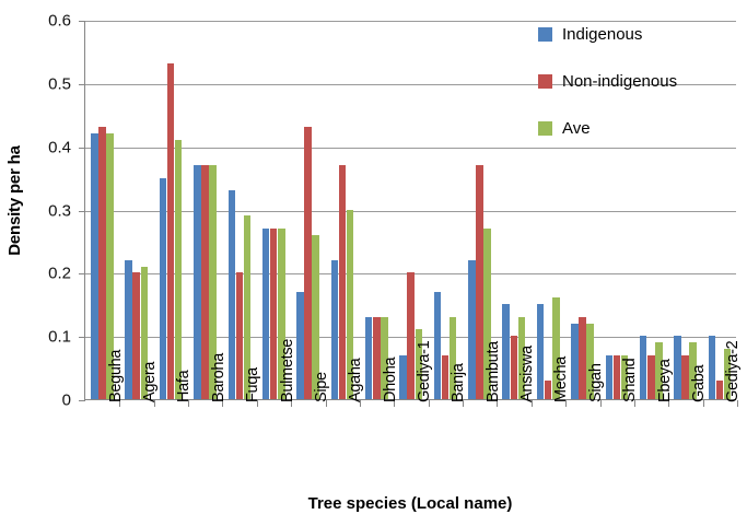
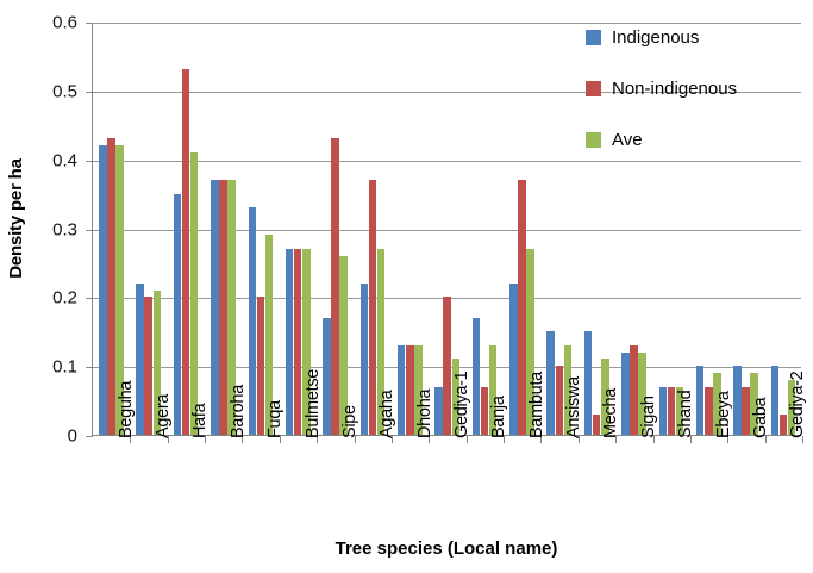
Ave/Agaha: 0.30 -> 0.27
Ave/Mecha: 0.16 -> 0.11
